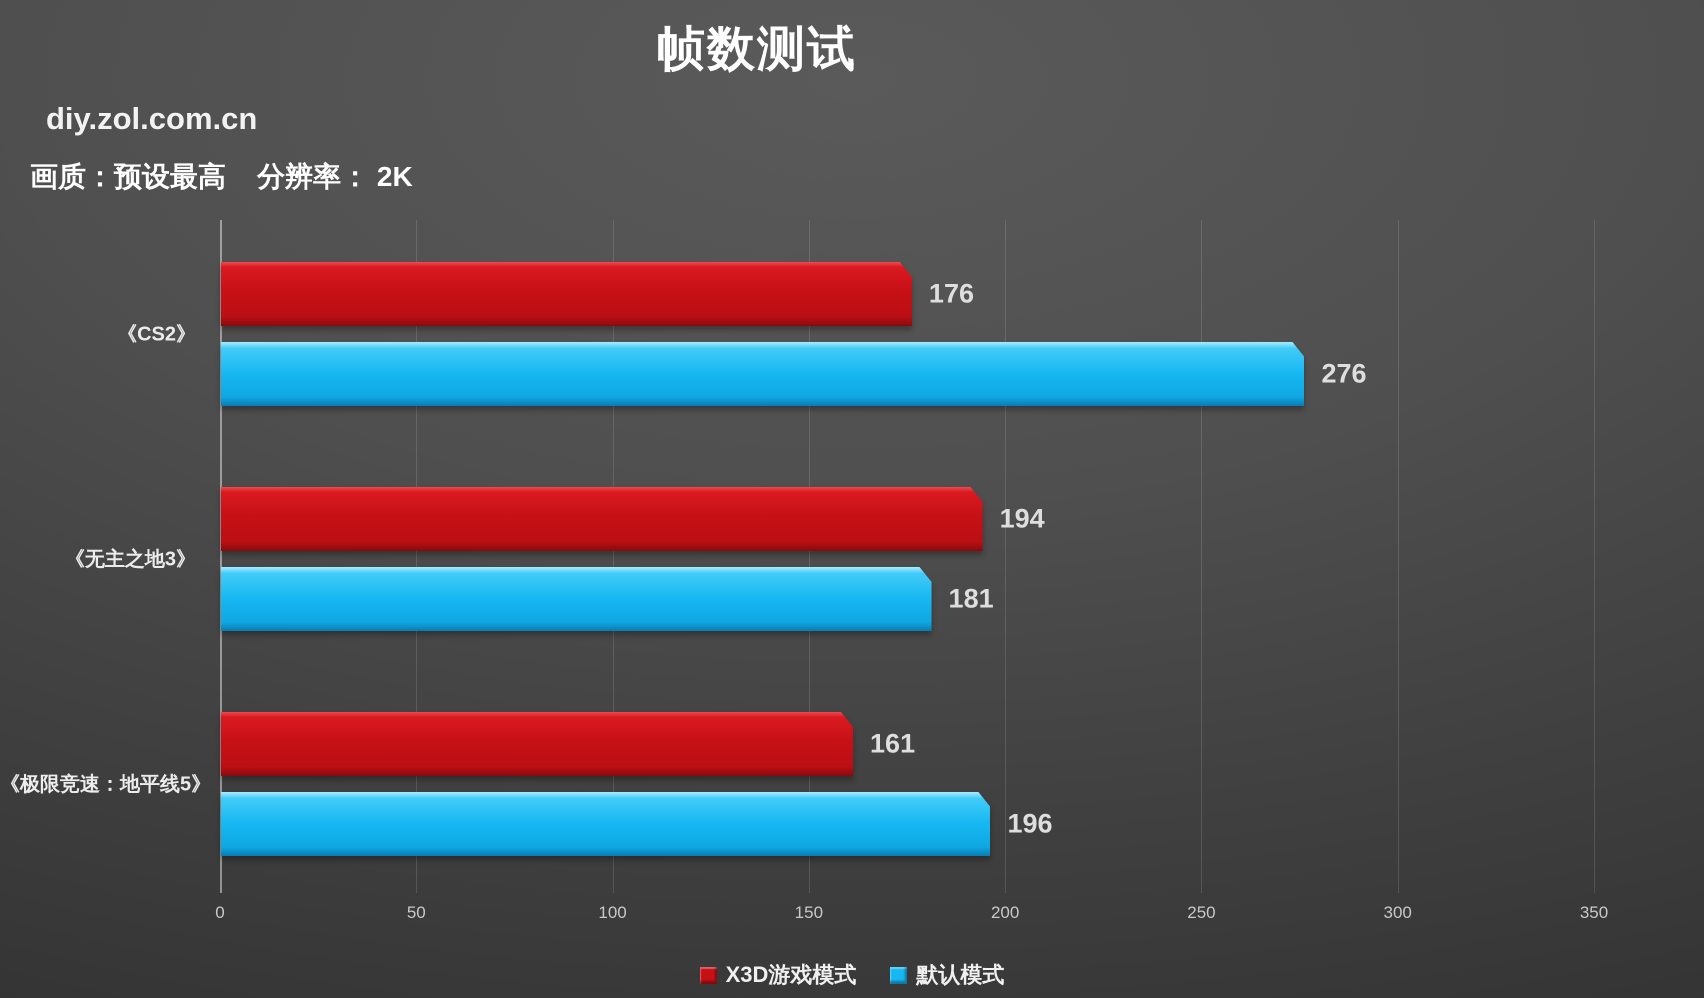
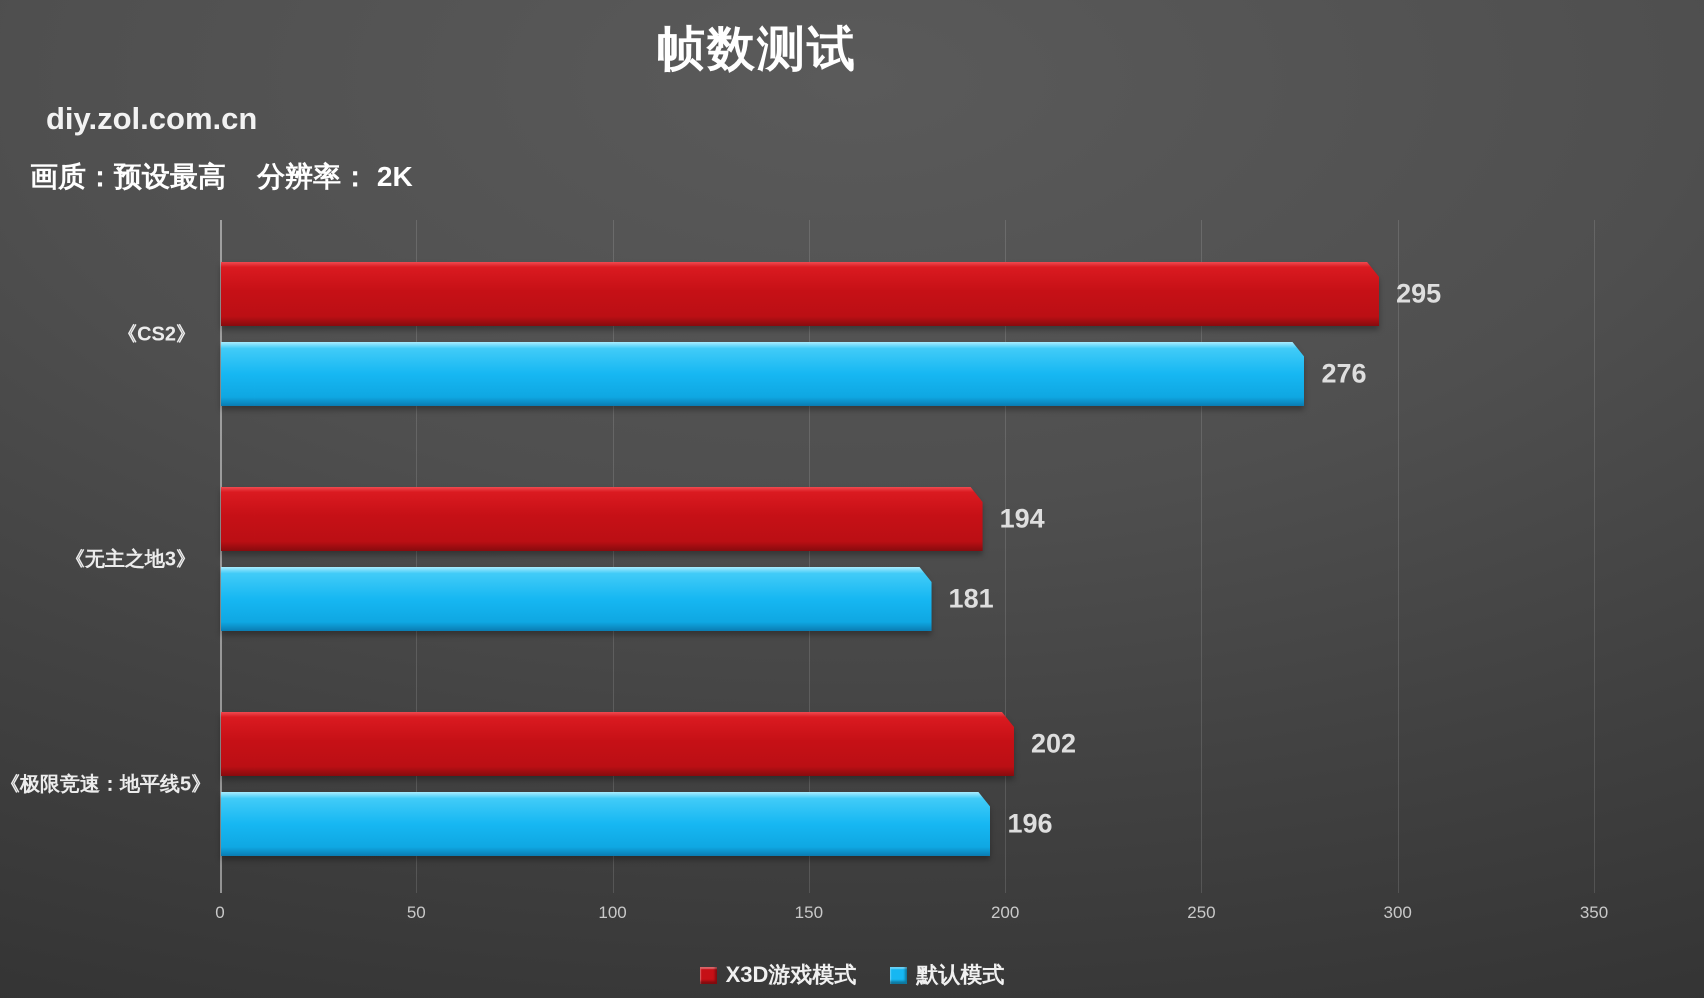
X3D游戏模式/《CS2》: 176 -> 295
X3D游戏模式/《极限竞速：地平线5》: 161 -> 202
